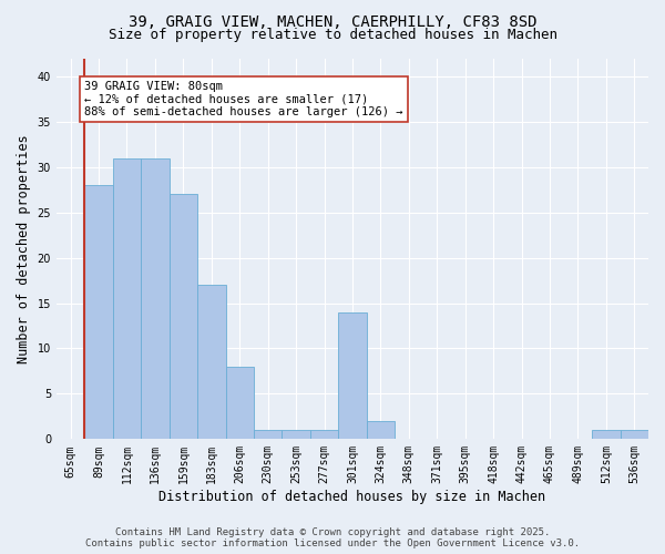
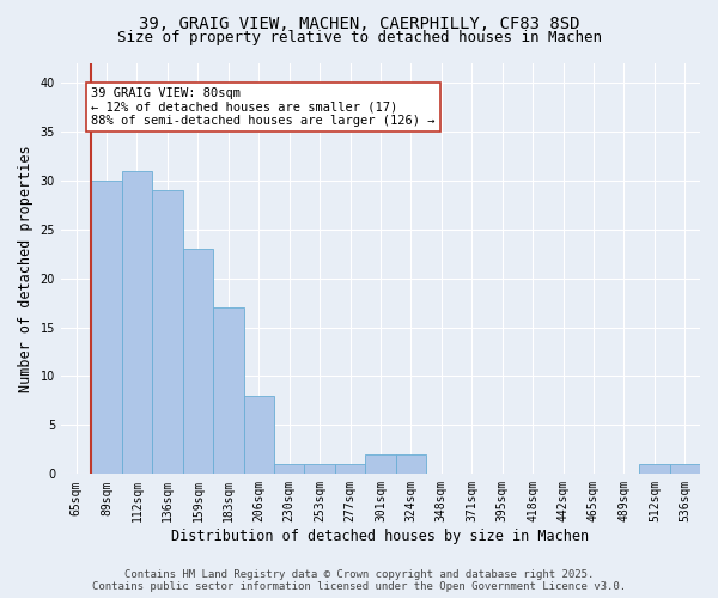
89sqm: 28 -> 30
136sqm: 31 -> 29
159sqm: 27 -> 23
301sqm: 14 -> 2
